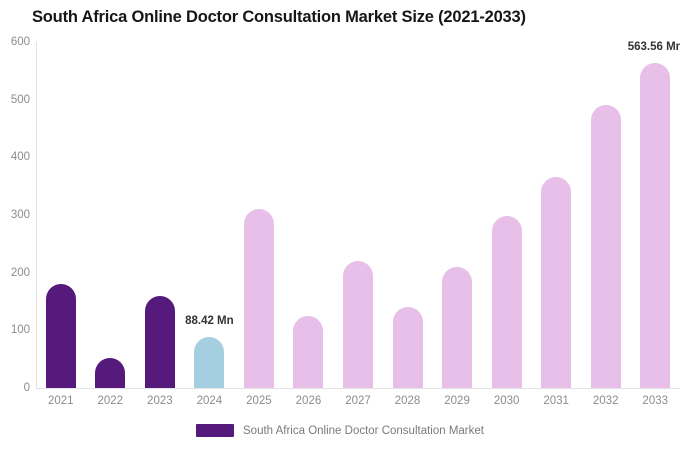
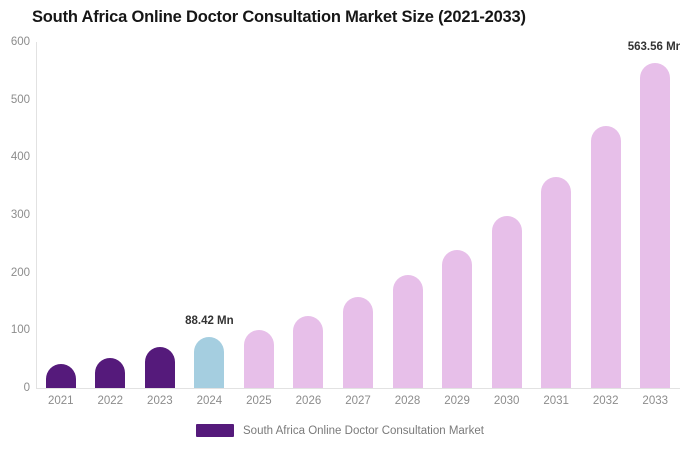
2021: 180 -> 40
2023: 160 -> 70
2025: 310 -> 100
2027: 220 -> 160
2028: 140 -> 200
2029: 210 -> 240
2032: 490 -> 450
